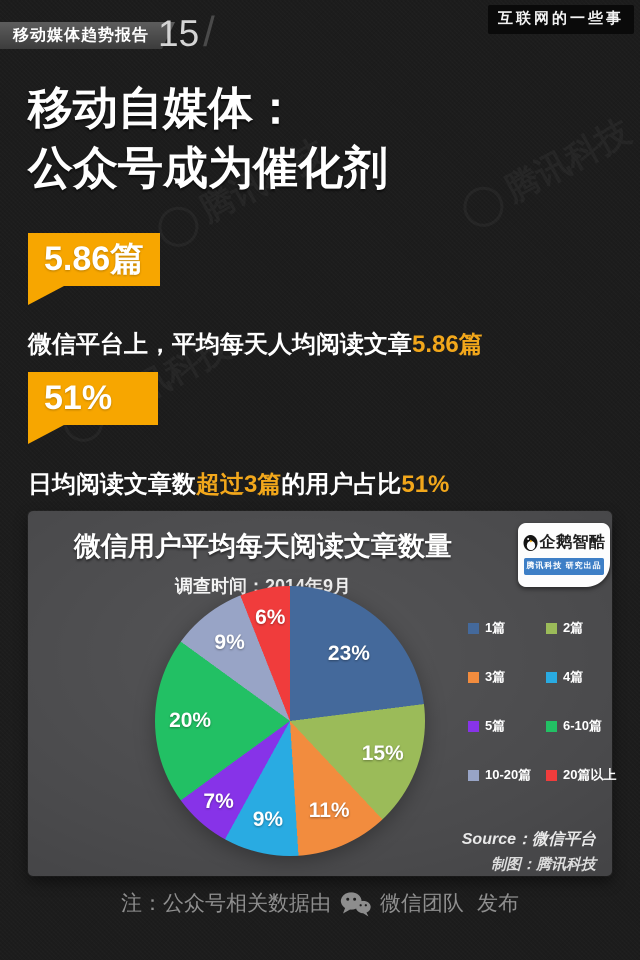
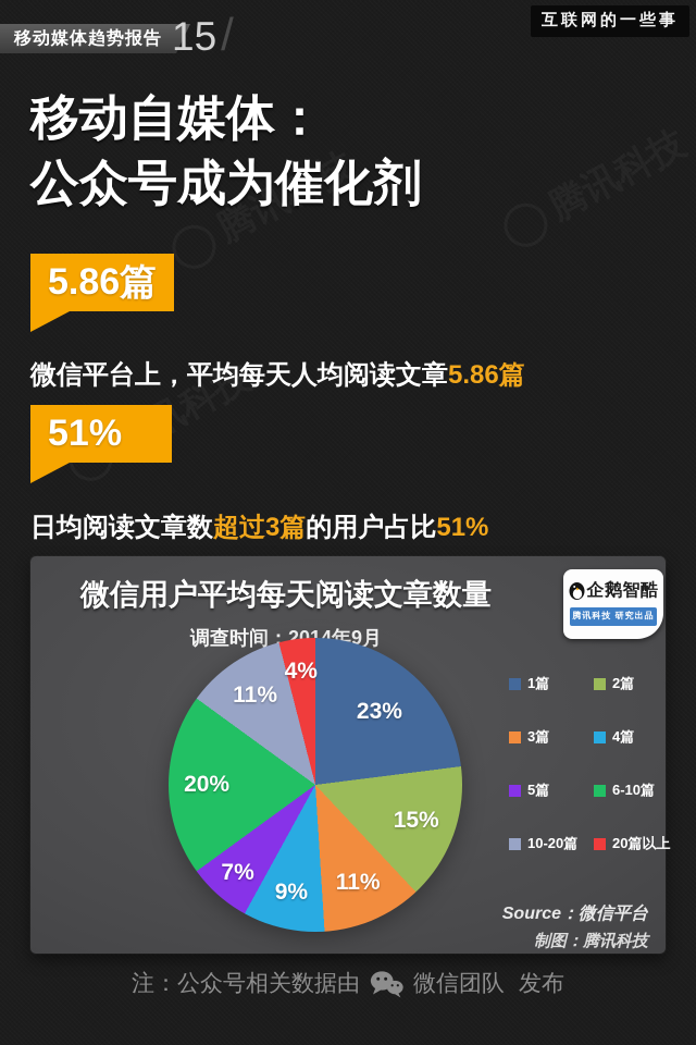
10-20篇: 9% -> 11%
20篇以上: 6% -> 4%
